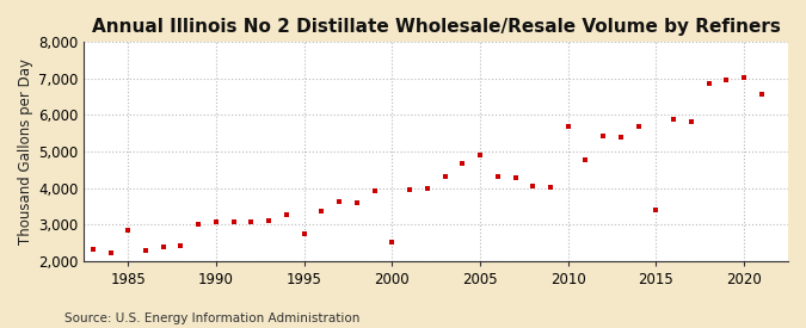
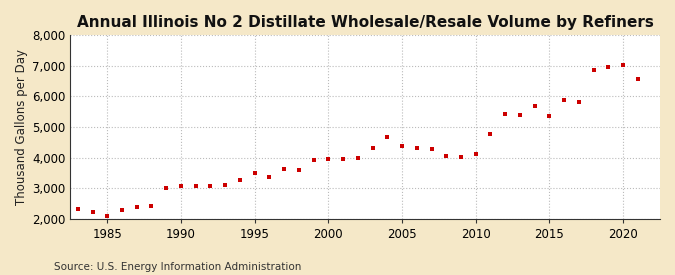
1985: 2,850 -> 2,090
1995: 2,750 -> 3,490
2000: 2,500 -> 3,940
2005: 4,900 -> 4,370
2010: 5,700 -> 4,120
2015: 3,400 -> 5,370
